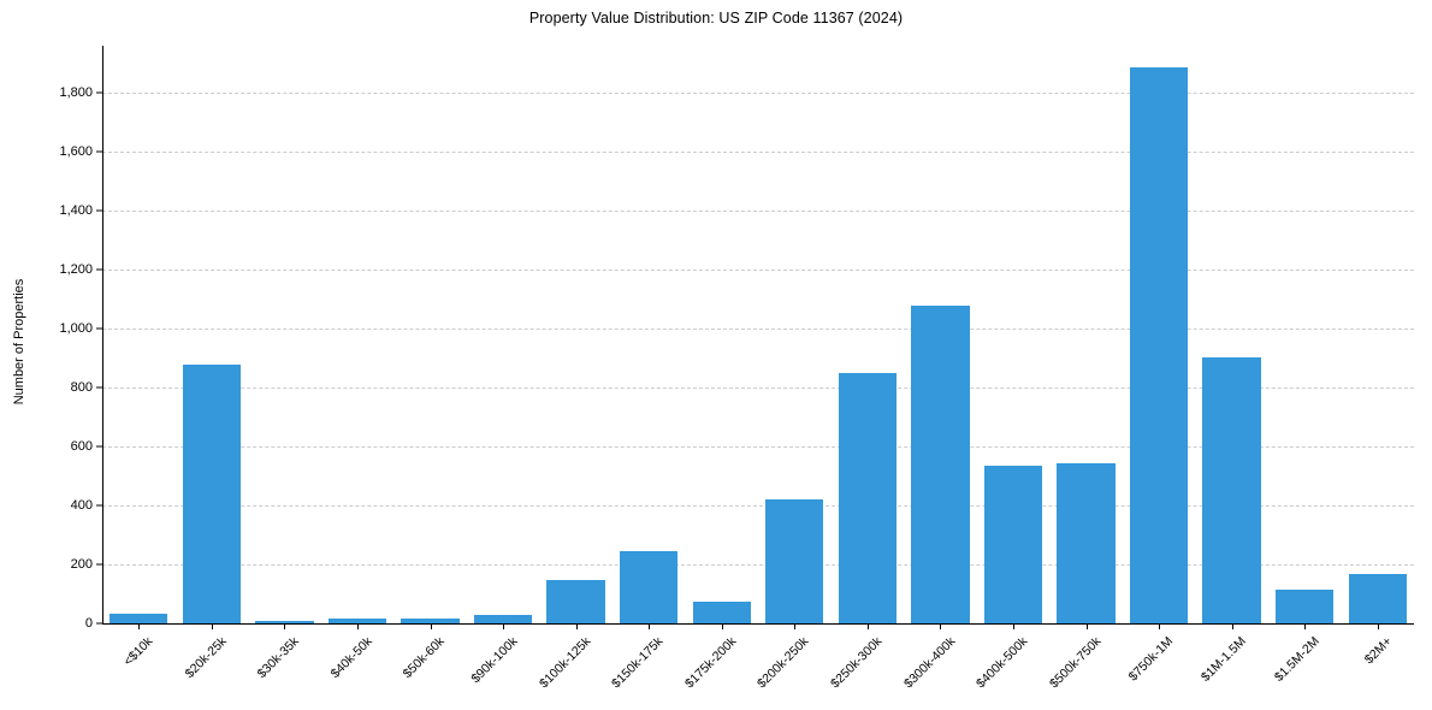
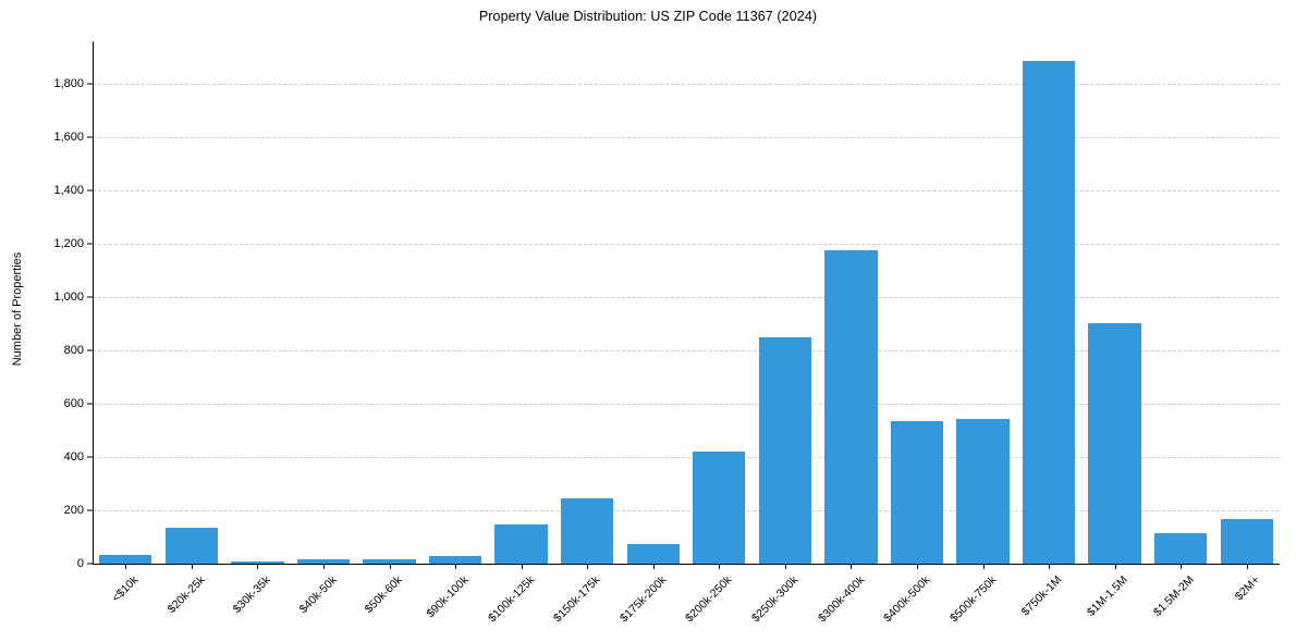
$20k-25k: 880 -> 140
$300k-400k: 1080 -> 1180
